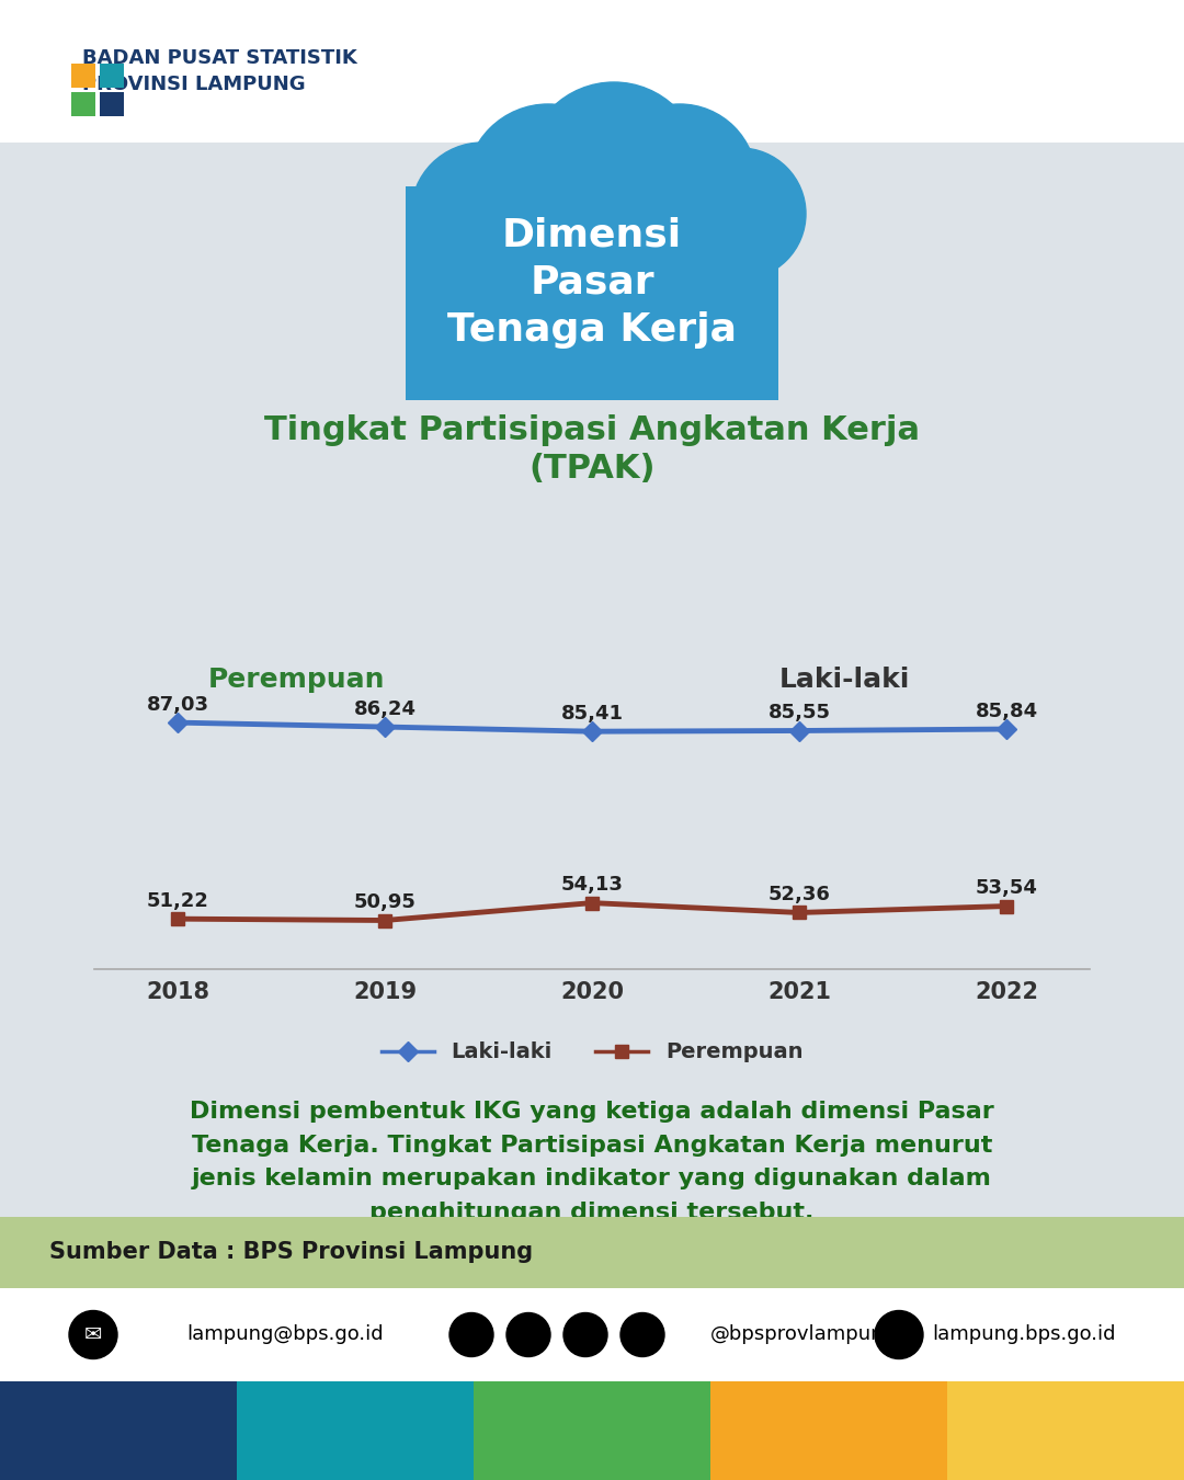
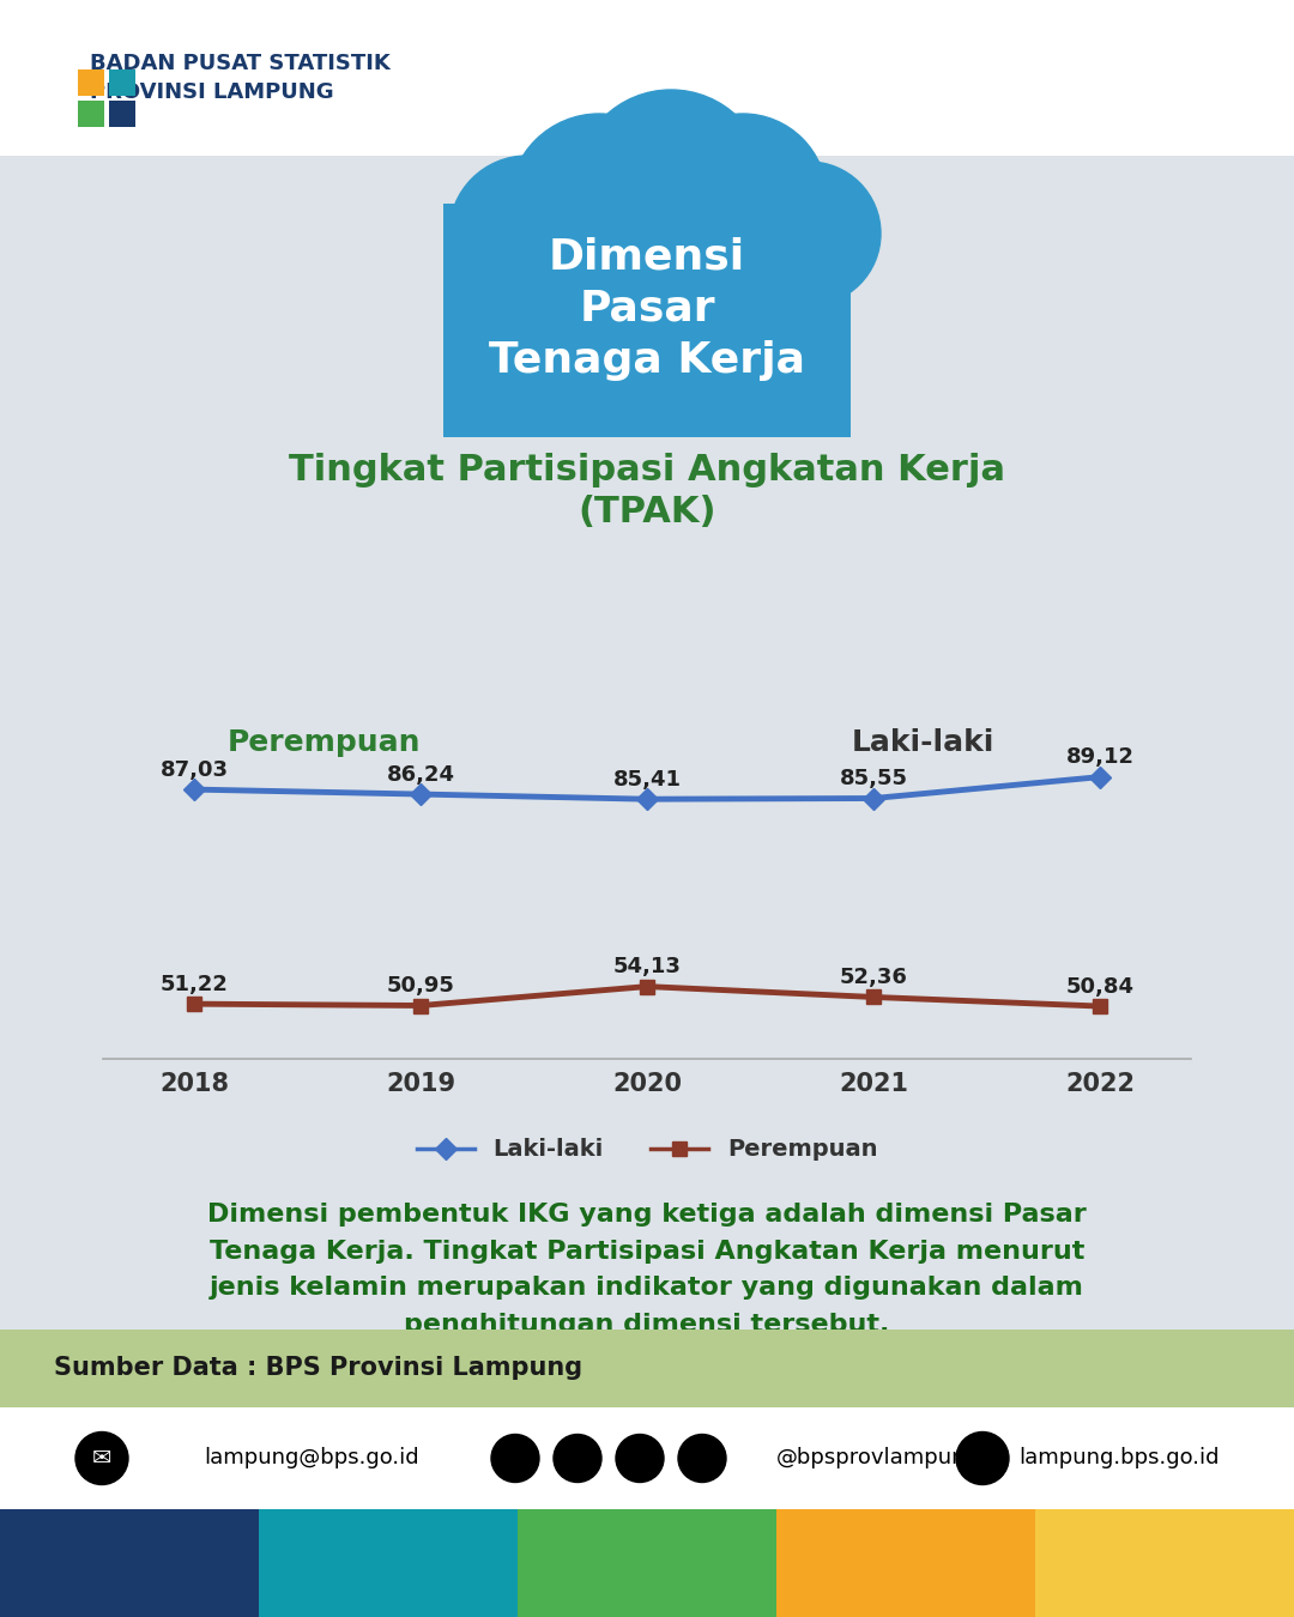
Laki-laki/2022: 85,84 -> 89,12
Perempuan/2022: 53,54 -> 50,84
